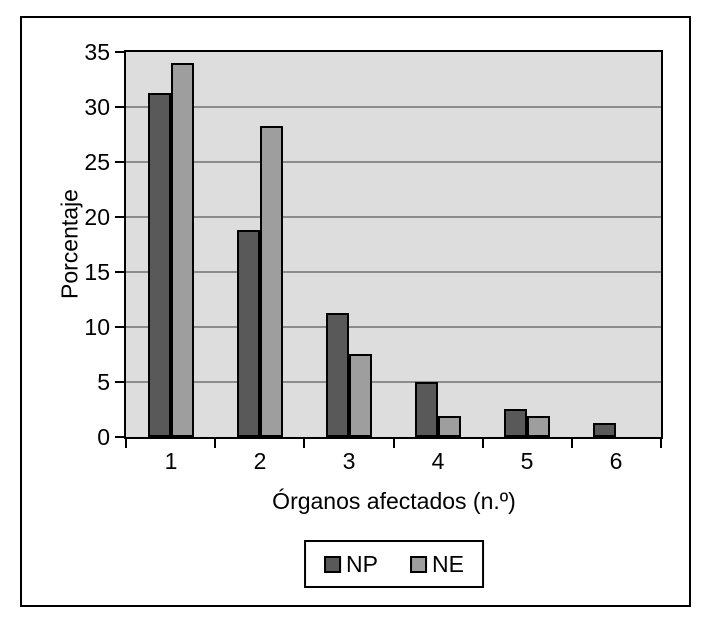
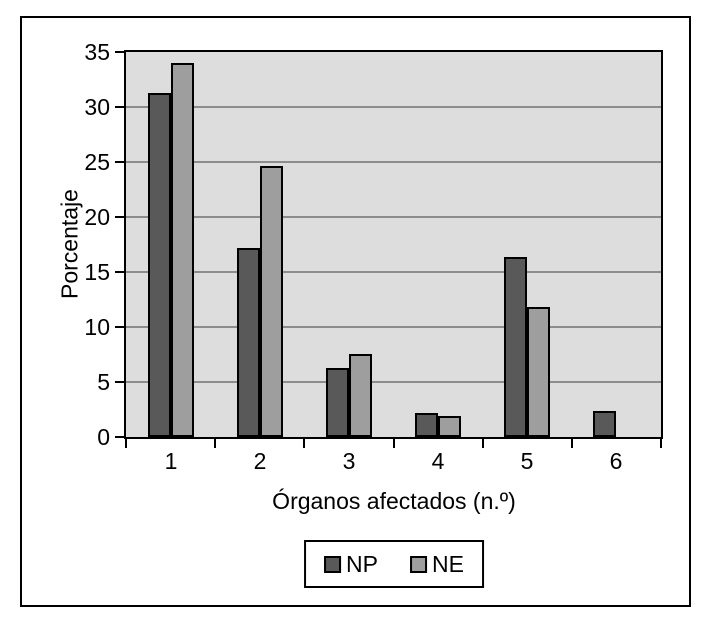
NP/2: 18.8 -> 17.2
NE/2: 28.3 -> 24.6
NP/3: 11.3 -> 6.3
NP/4: 5.0 -> 2.2
NP/5: 2.5 -> 16.4
NE/5: 1.9 -> 11.8
NP/6: 1.3 -> 2.4
